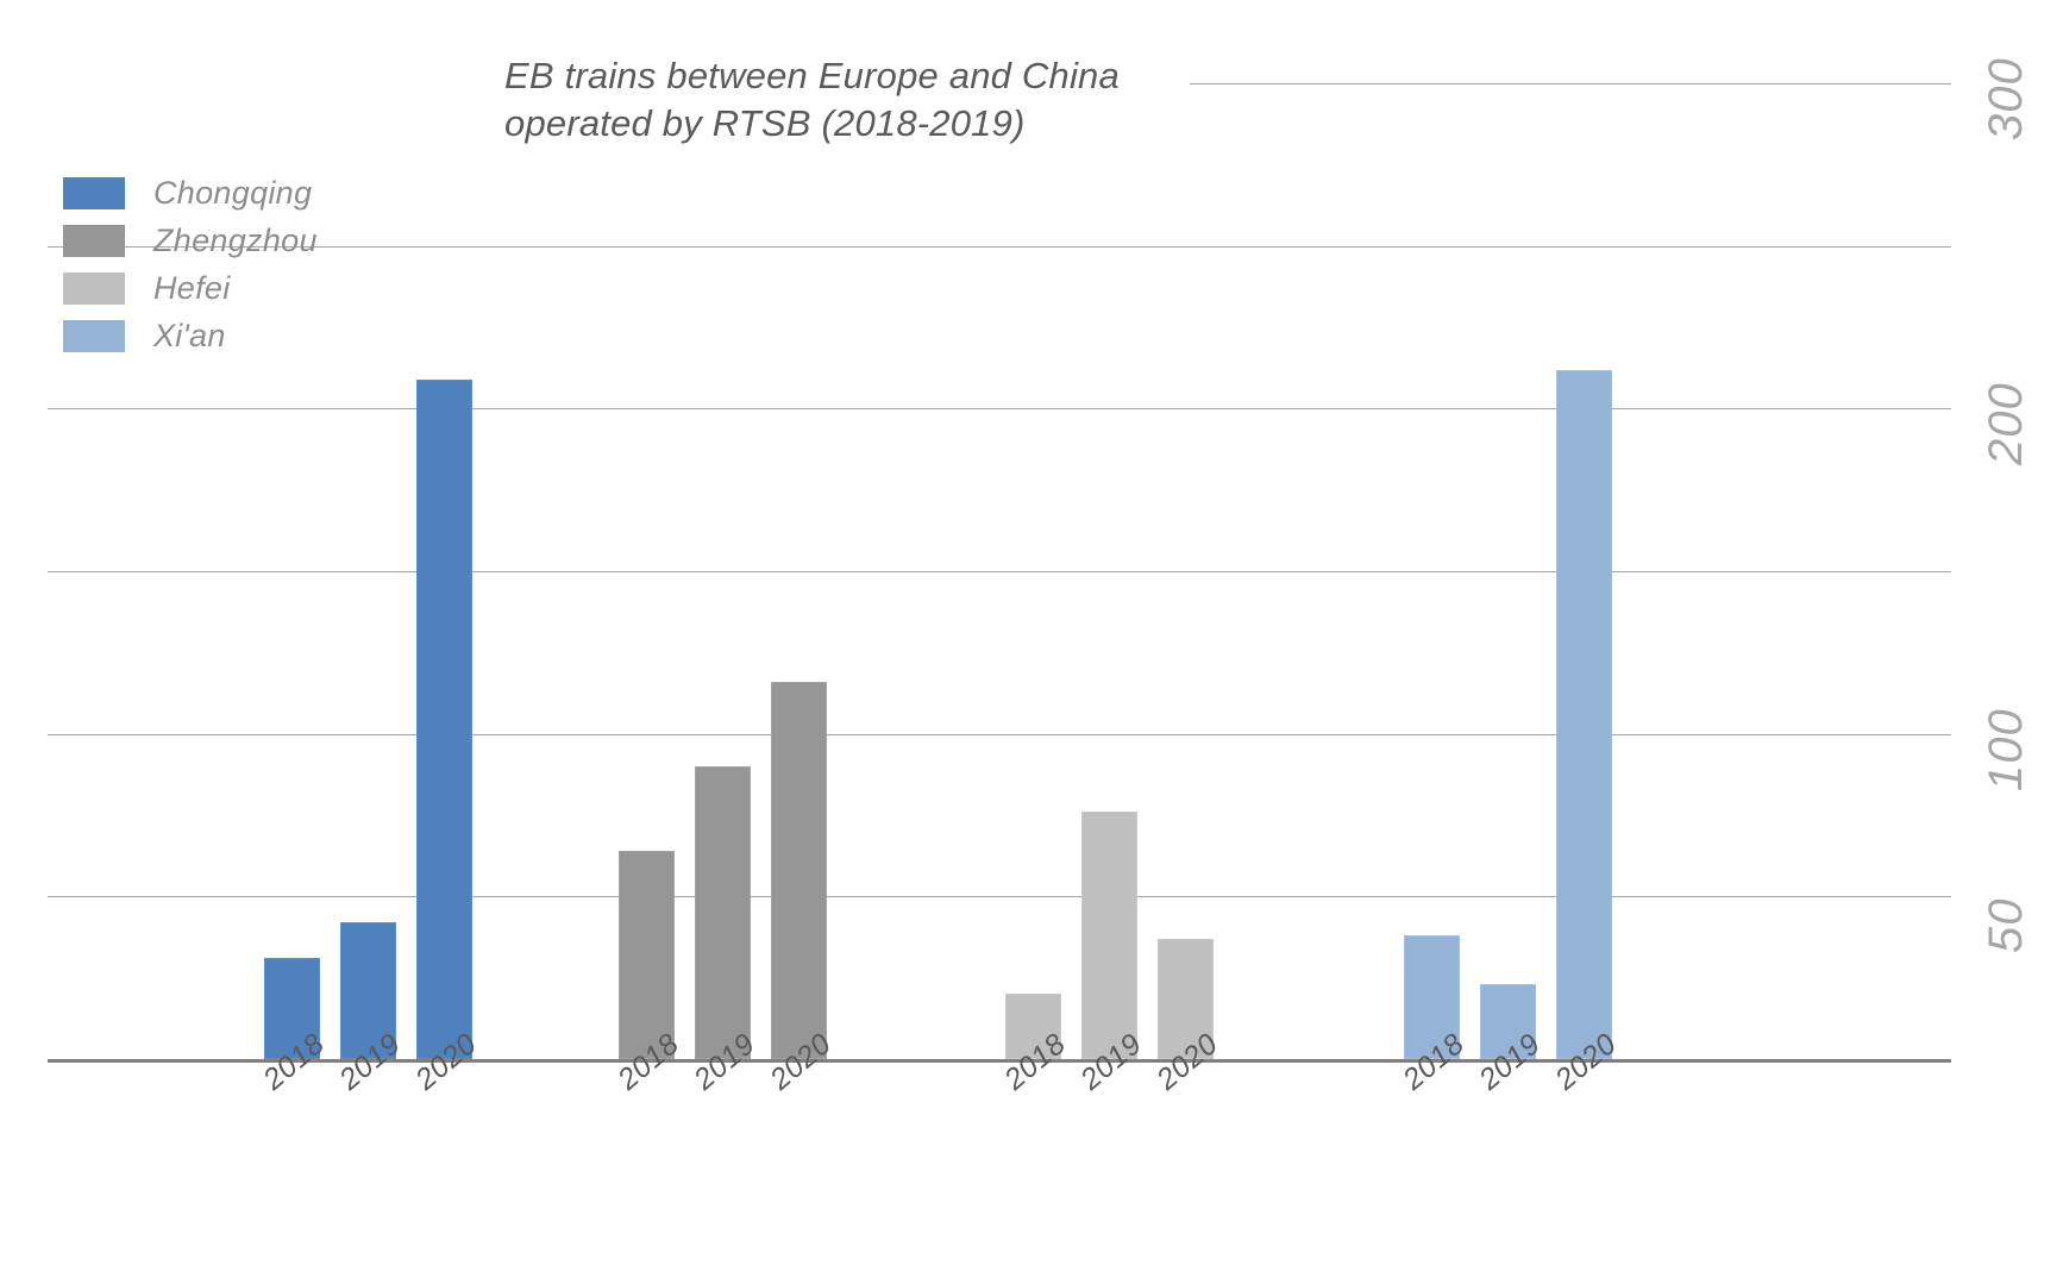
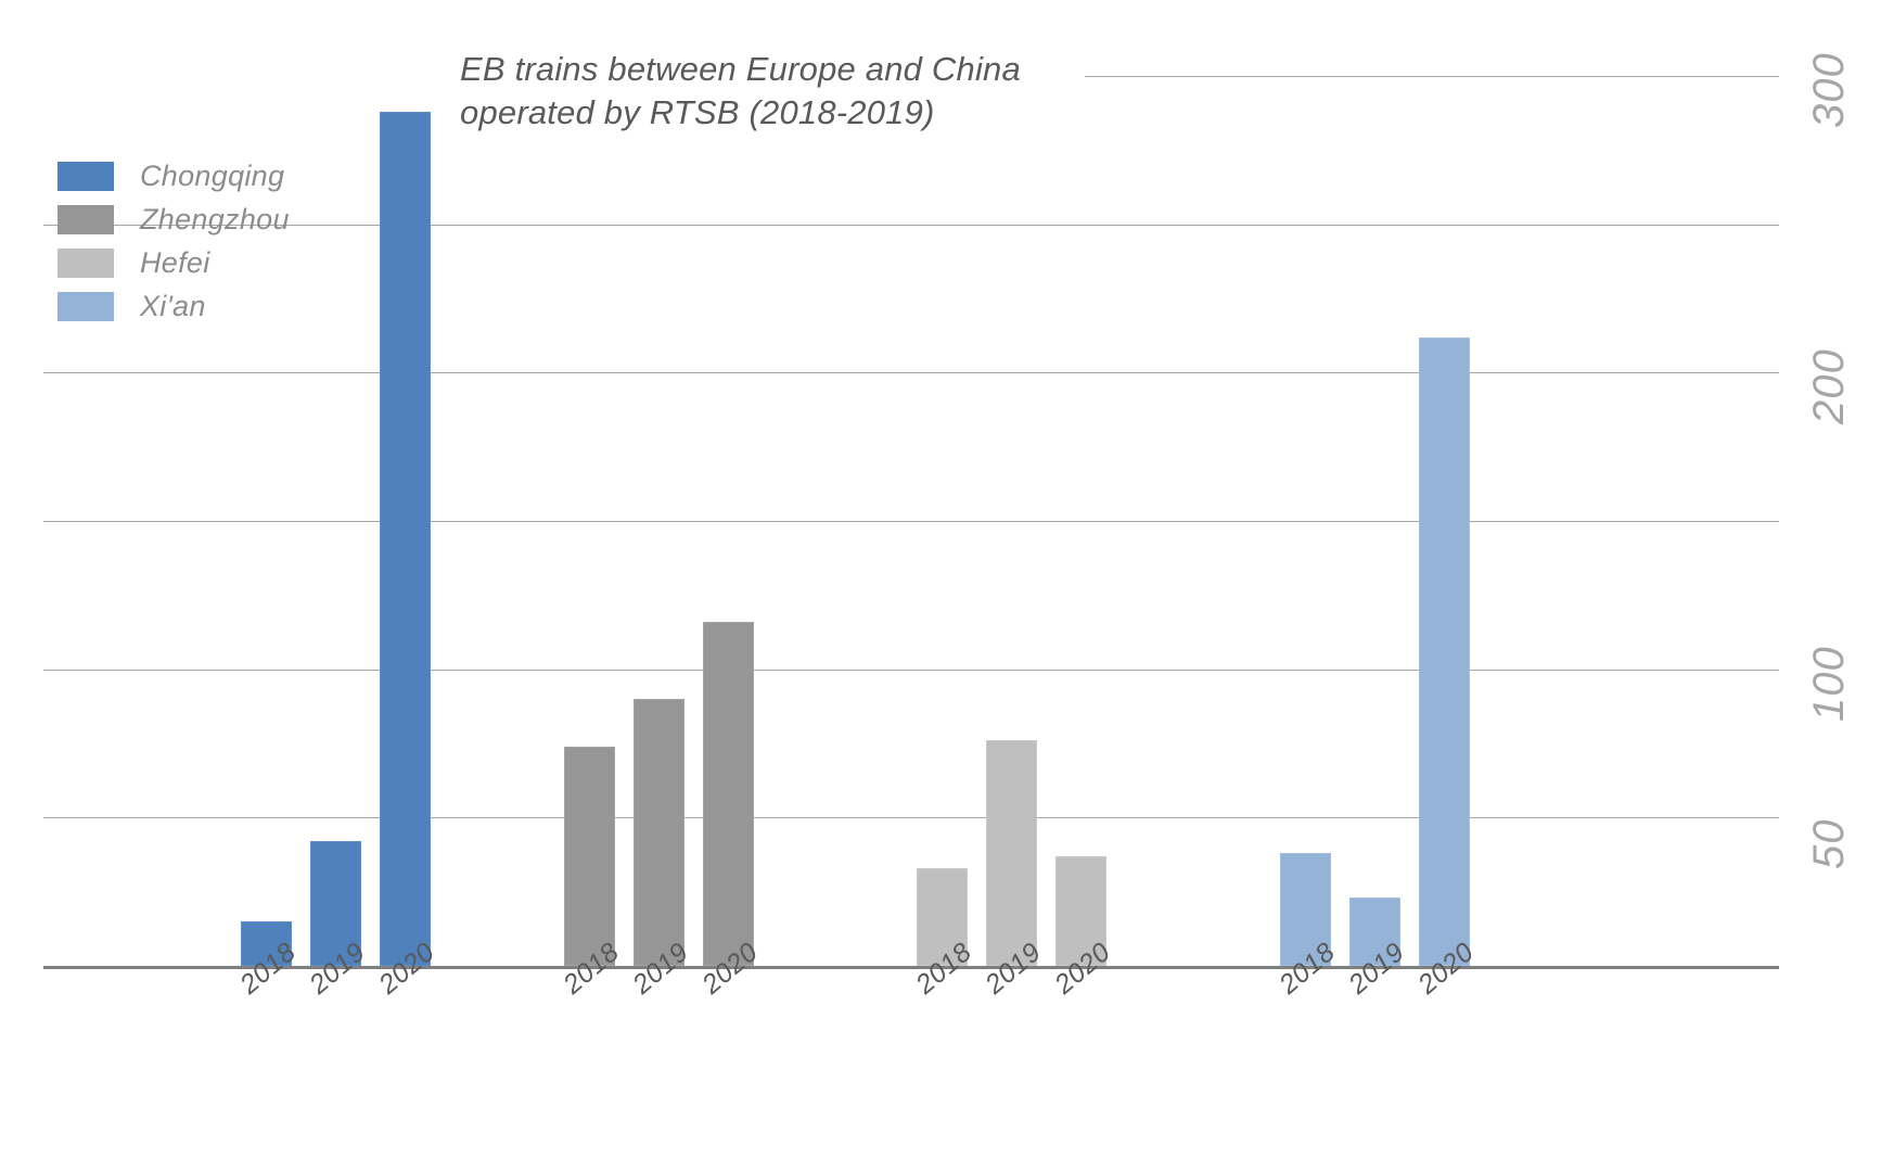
Chongqing/2018: 31 -> 15
Zhengzhou/2018: 64 -> 74
Hefei/2018: 20 -> 33
Chongqing/2020: 209 -> 288
